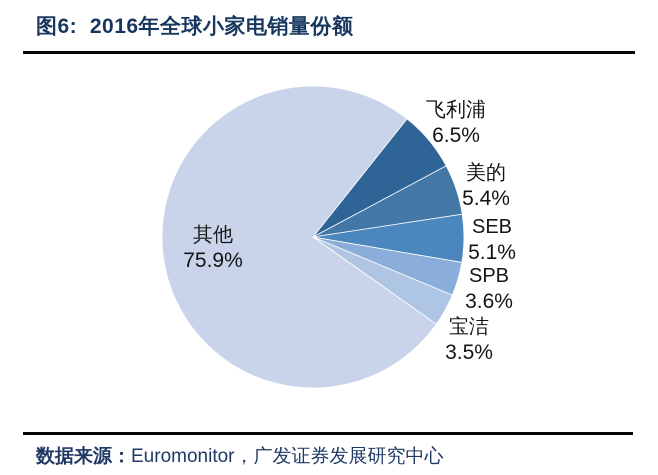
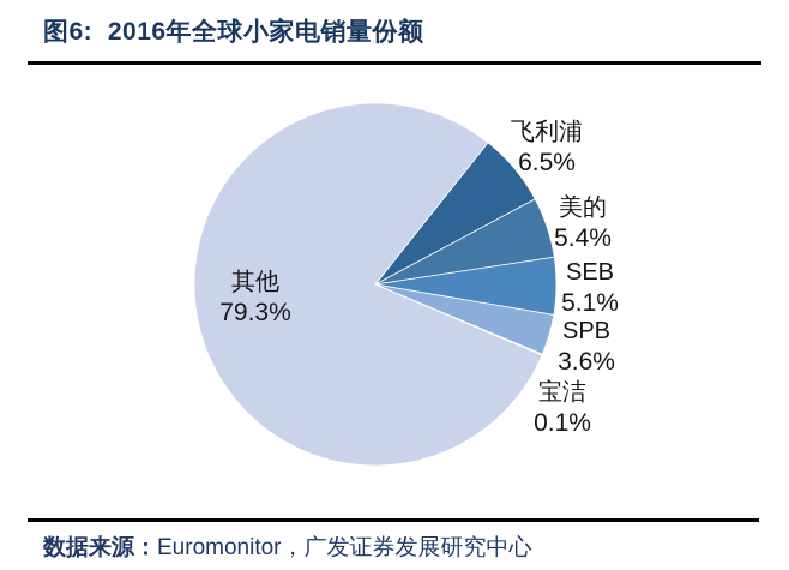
宝洁: 3.5% -> 0.1%
其他: 75.9% -> 79.3%
